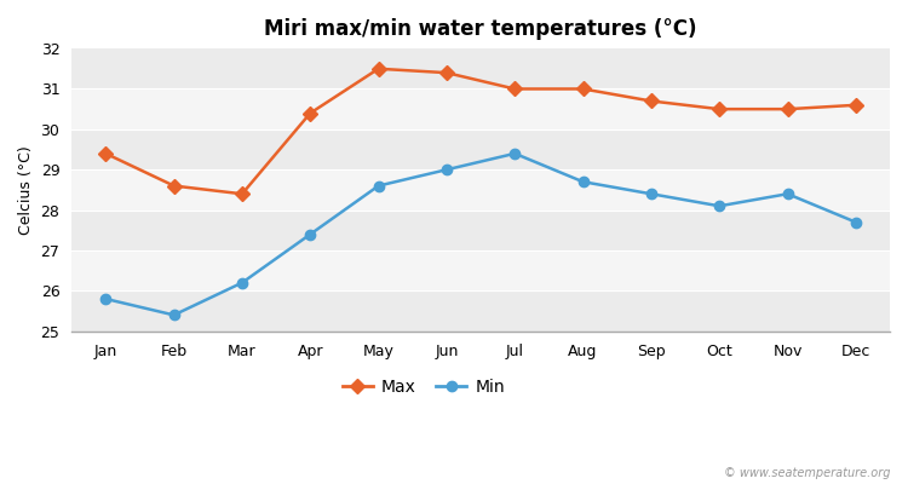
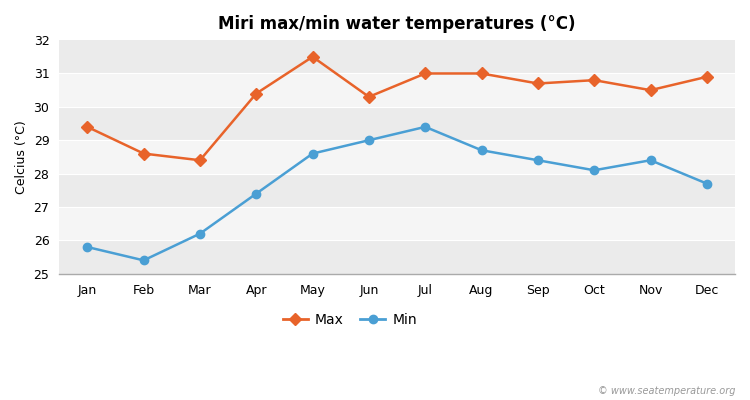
Max/Jun: 31.4 -> 30.3
Max/Oct: 30.5 -> 30.8
Max/Dec: 30.6 -> 30.9
